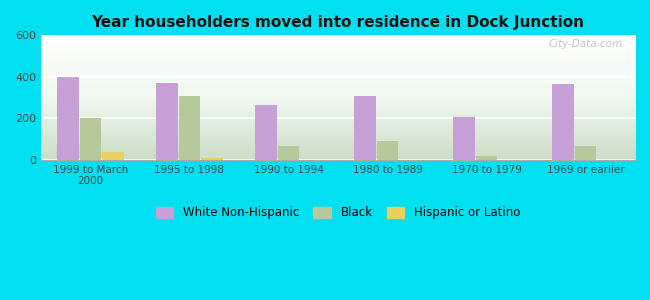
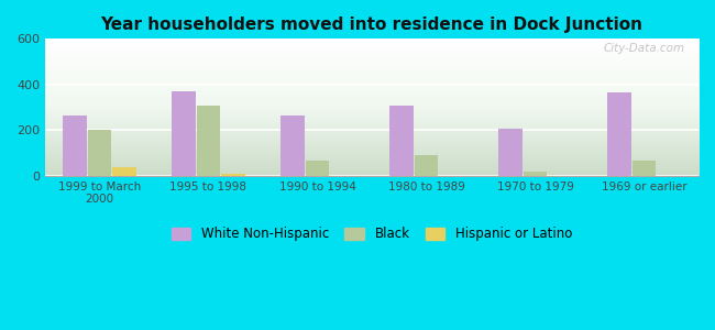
White Non-Hispanic/1999 to March 2000: 400 -> 265
